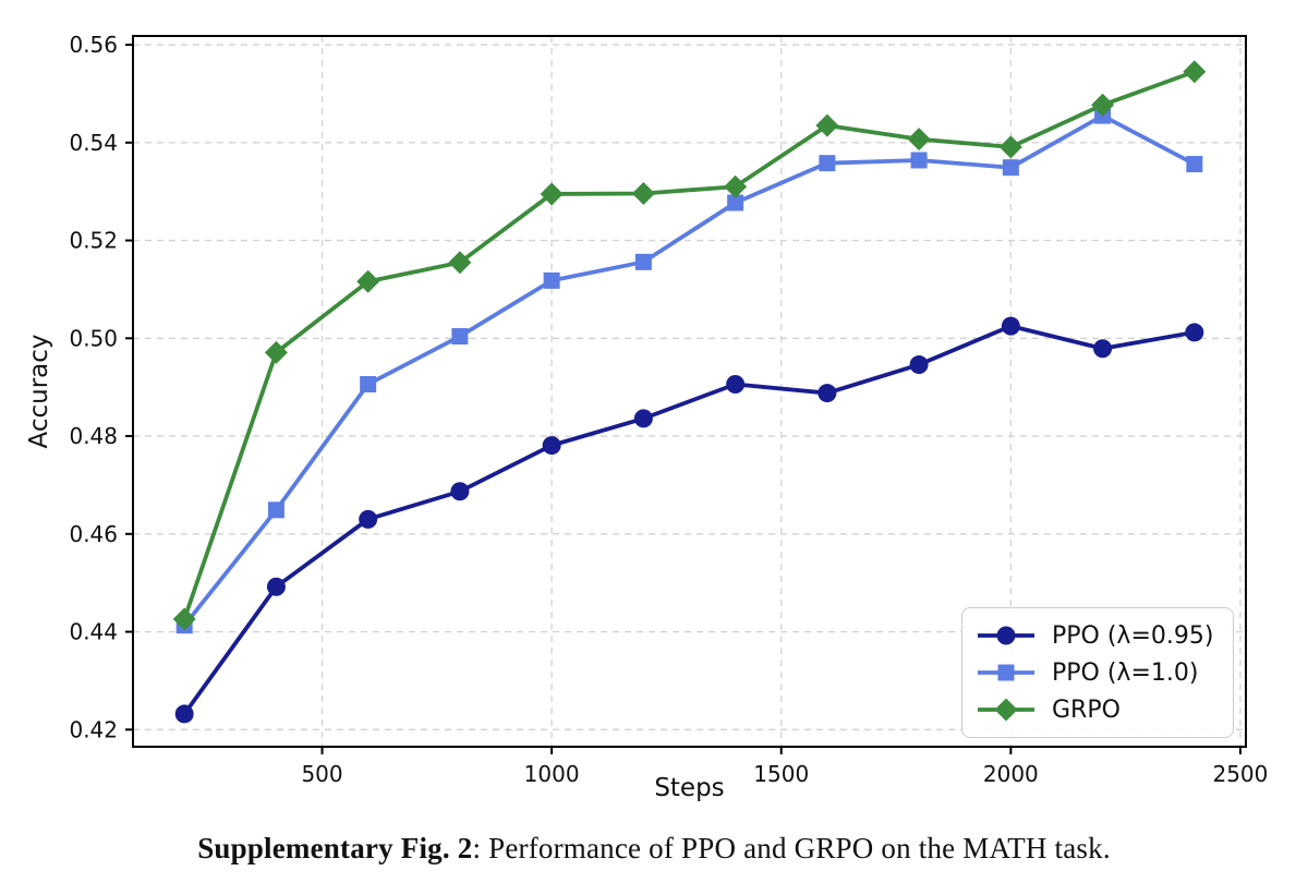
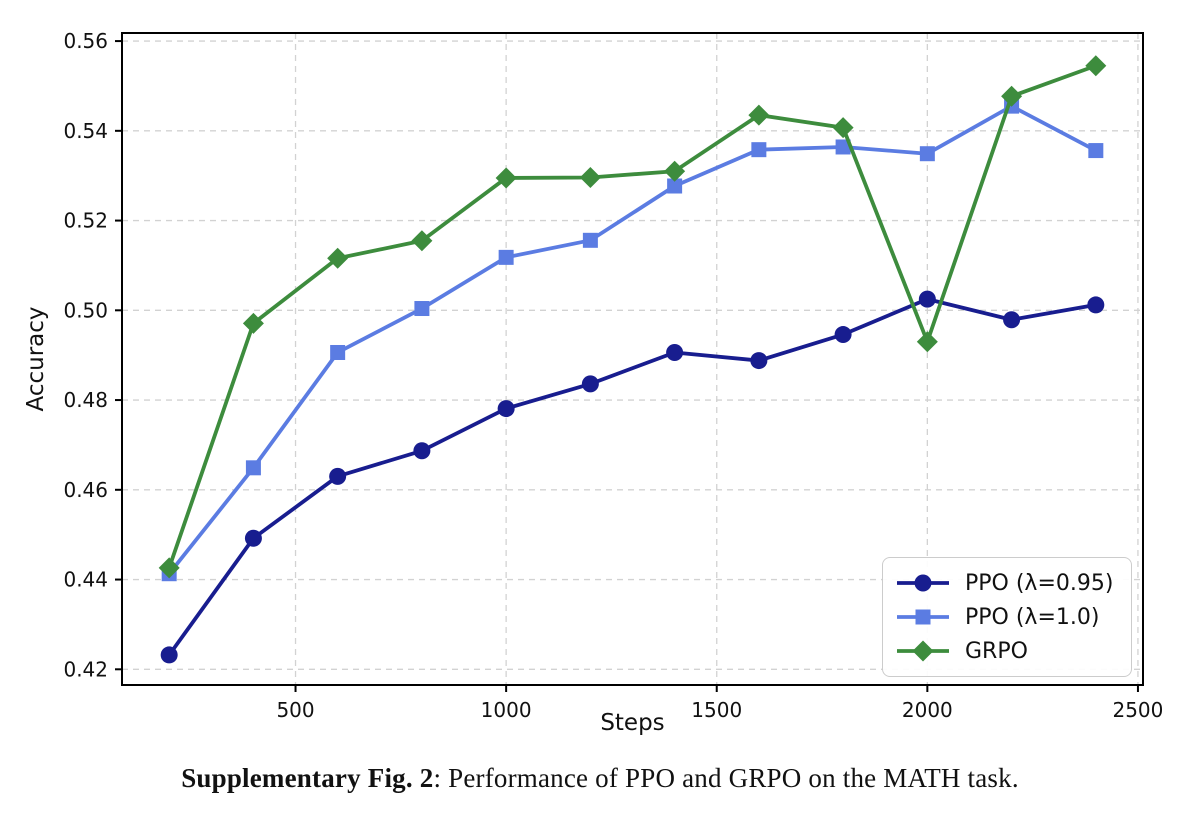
GRPO/2000: 0.539 -> 0.493
